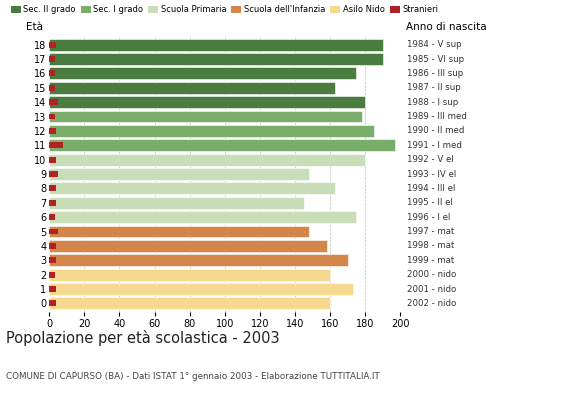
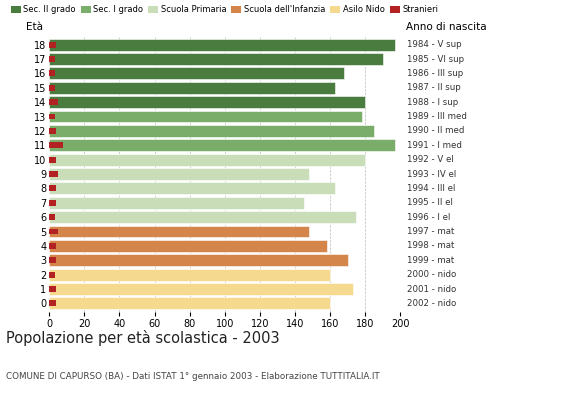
18: 190 -> 197
16: 175 -> 168
